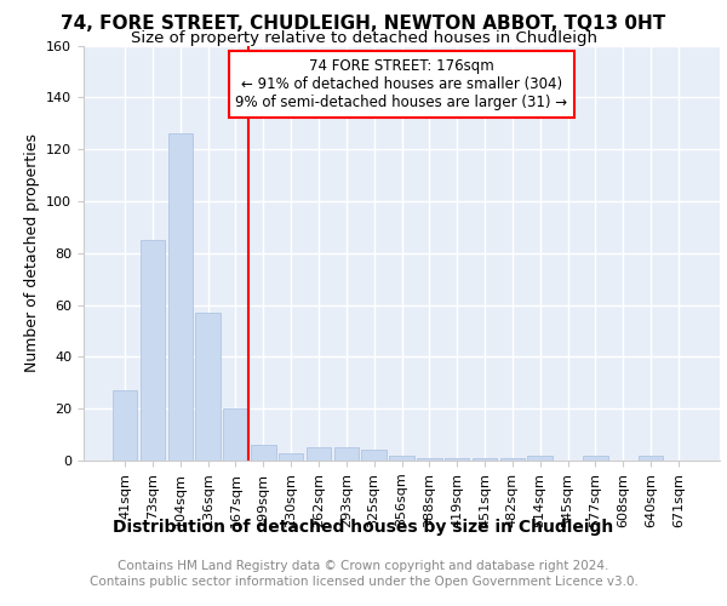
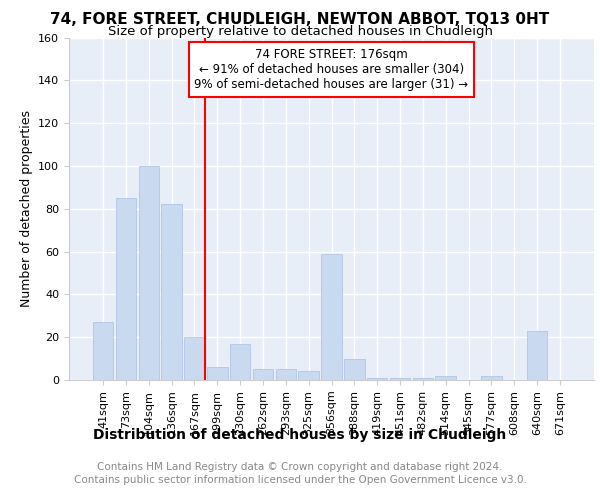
104sqm: 126 -> 100
136sqm: 57 -> 82
230sqm: 3 -> 17
356sqm: 2 -> 59
388sqm: 1 -> 10
640sqm: 2 -> 23
